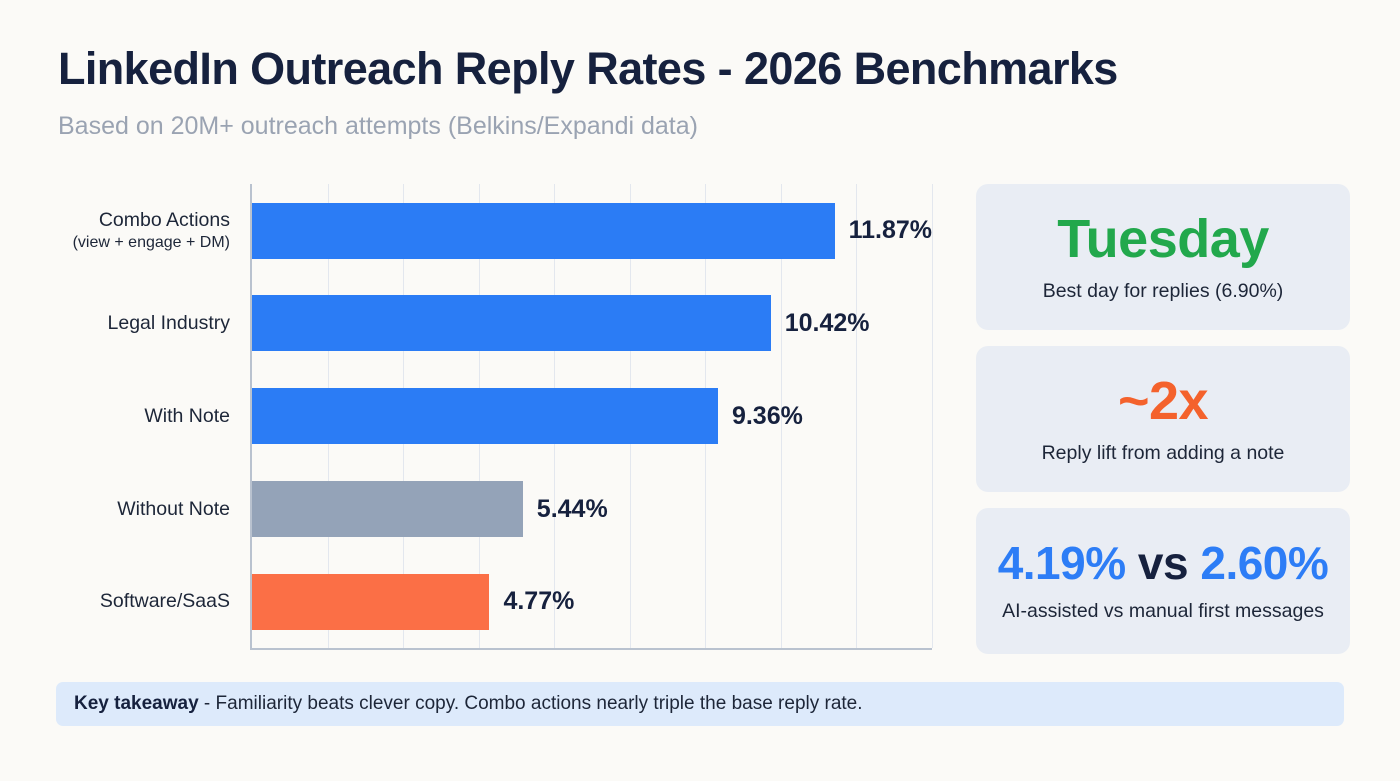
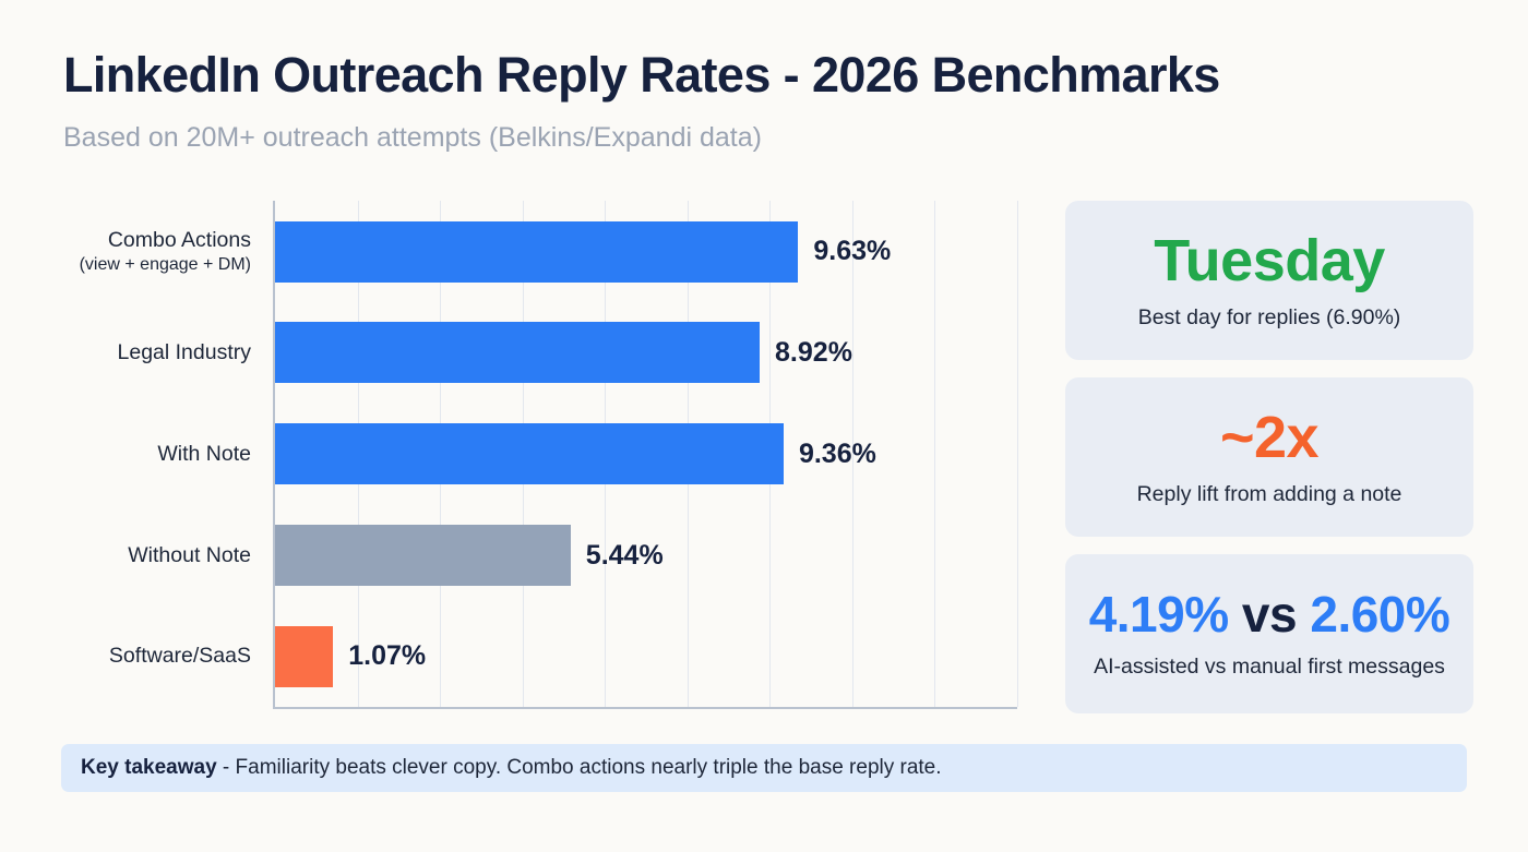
Combo Actions: 11.87% -> 9.63%
Legal Industry: 10.42% -> 8.92%
Software/SaaS: 4.77% -> 1.07%
